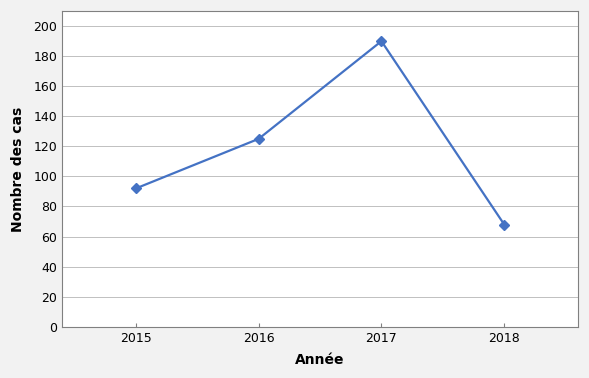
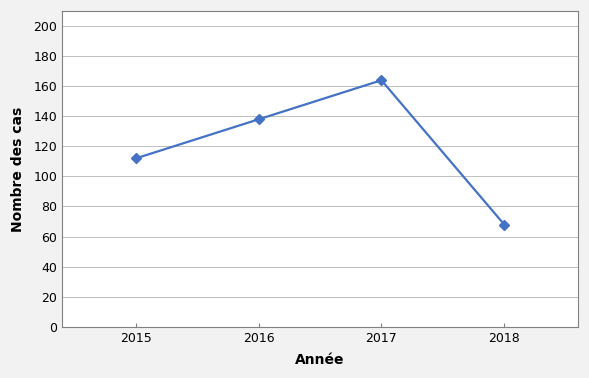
2015: 92 -> 112
2016: 125 -> 138
2017: 190 -> 164
